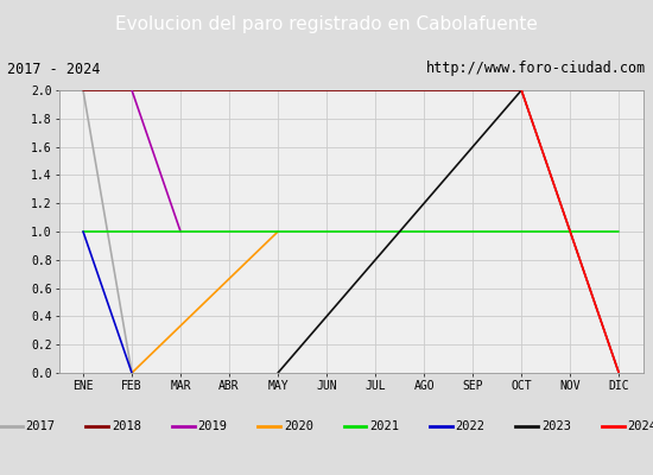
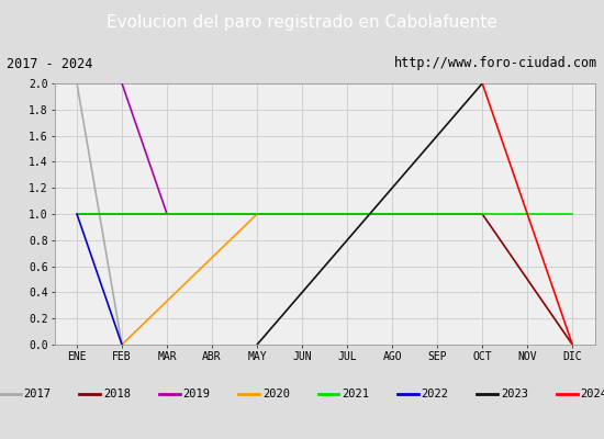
ENE: 2 -> 1
OCT: 2 -> 1
